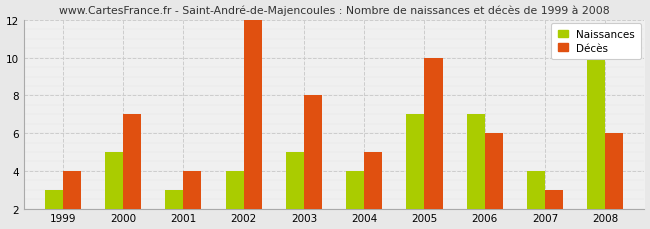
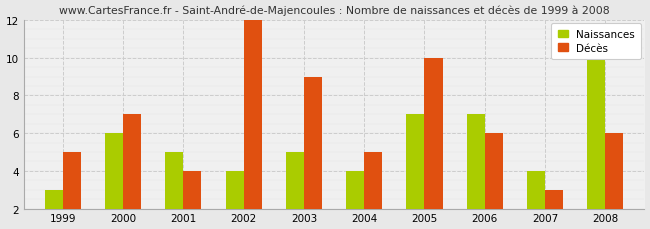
Décès/1999: 4 -> 5
Naissances/2000: 5 -> 6
Naissances/2001: 3 -> 5
Décès/2003: 8 -> 9
